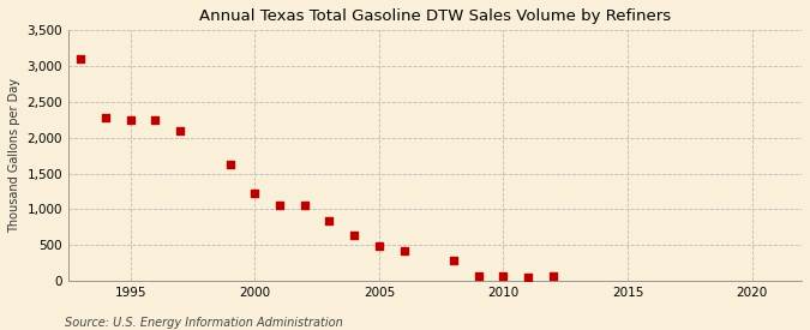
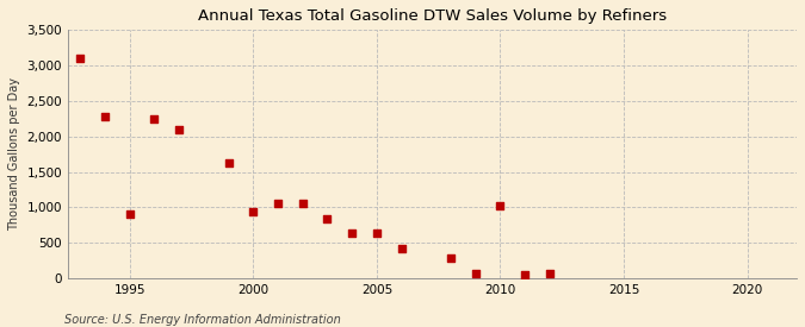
1995: 2,250 -> 900
2000: 1,220 -> 940
2005: 490 -> 640
2010: 70 -> 1,020
